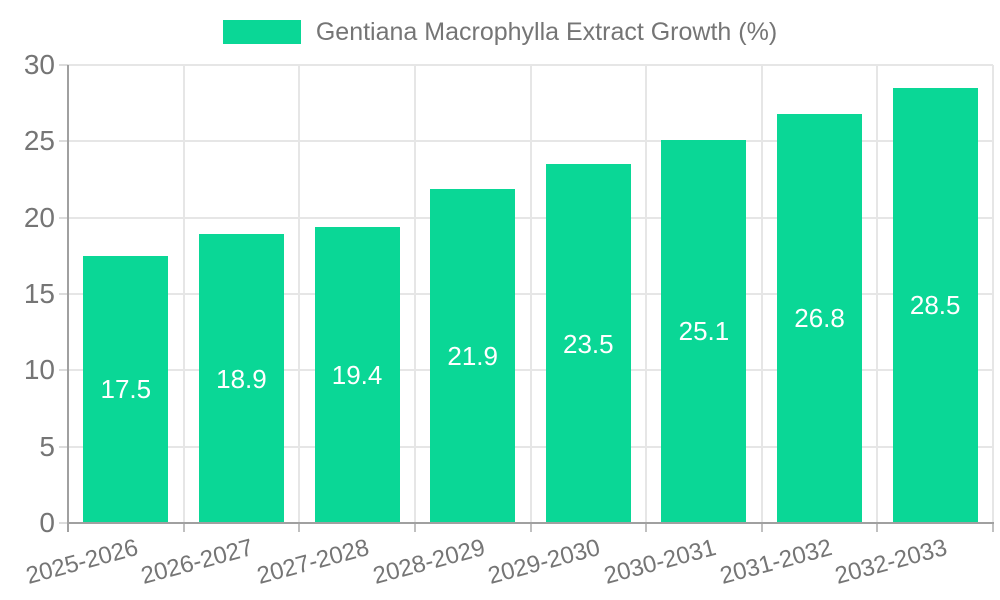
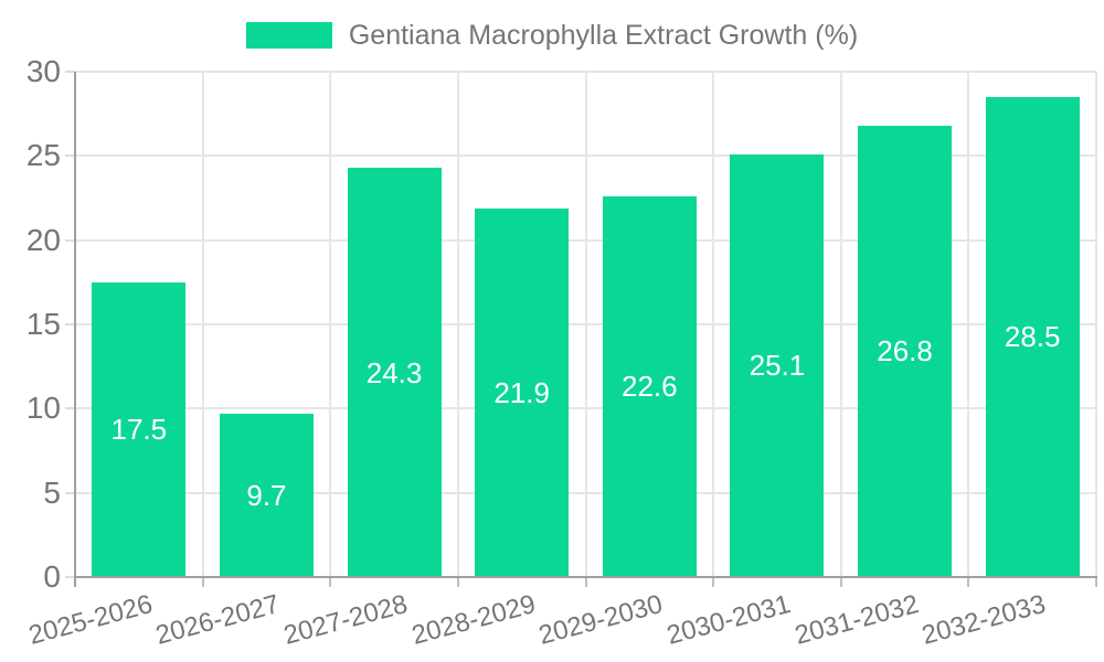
2026-2027: 18.9 -> 9.7
2027-2028: 19.4 -> 24.3
2029-2030: 23.5 -> 22.6
